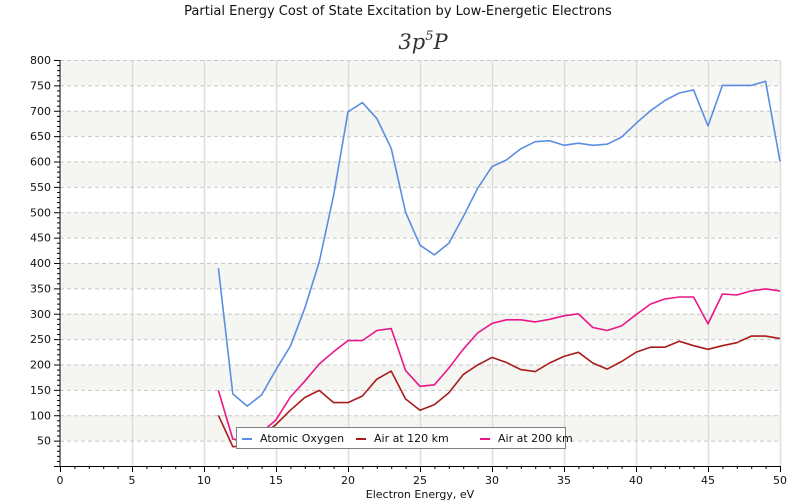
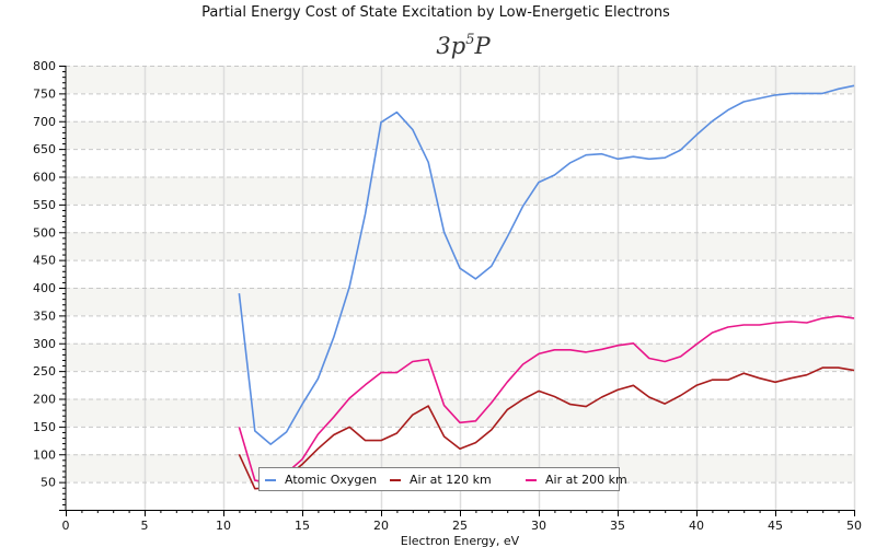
Atomic Oxygen/45: 670 -> 750
Air at 200 km/45: 280 -> 340
Atomic Oxygen/50: 600 -> 760
